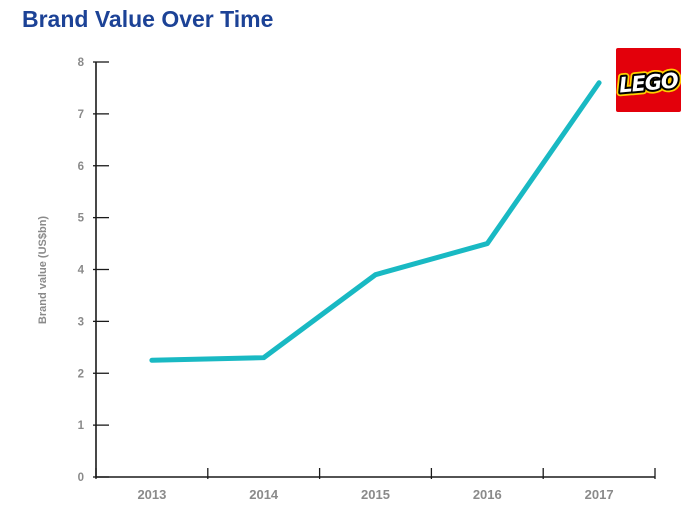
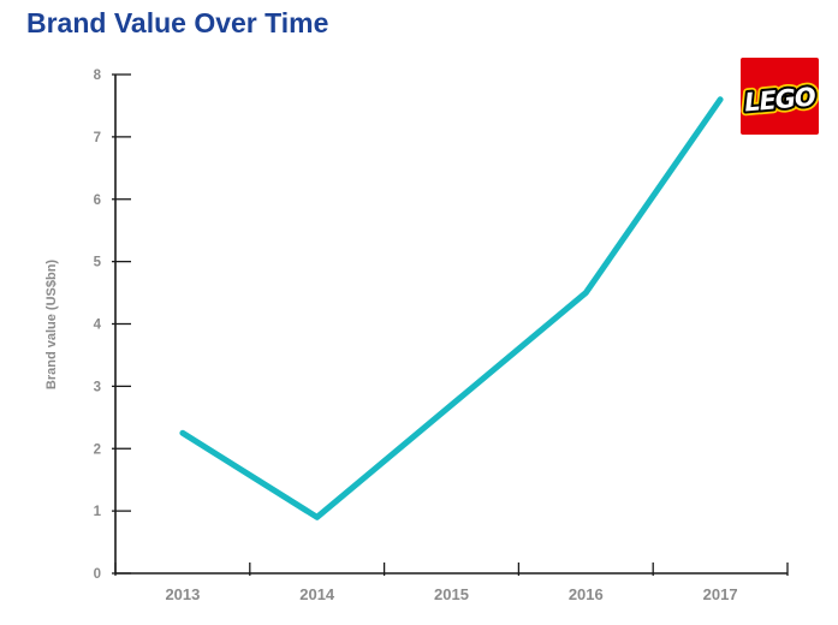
2014: 2.3 -> 0.9
2015: 3.9 -> 2.7
